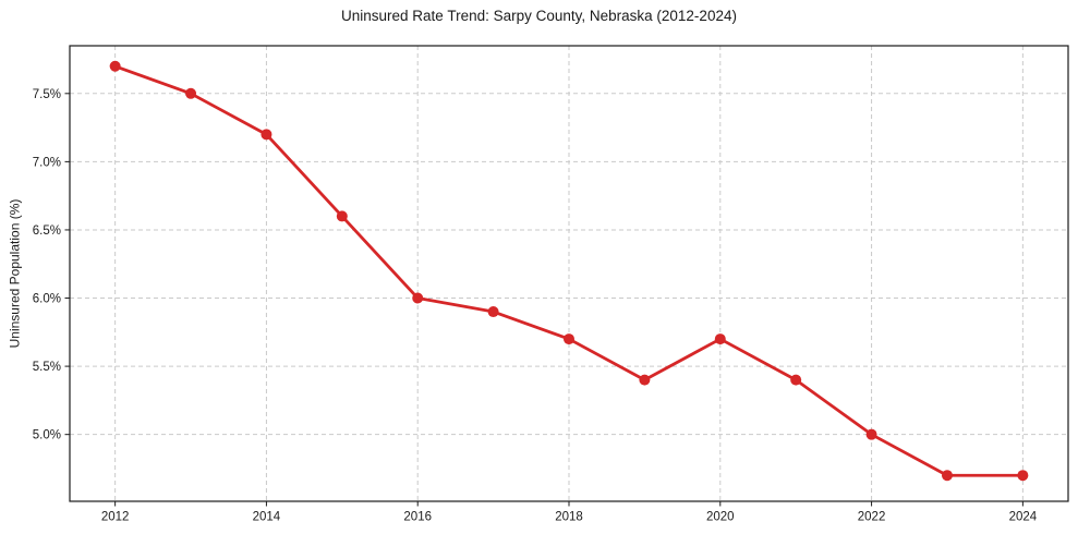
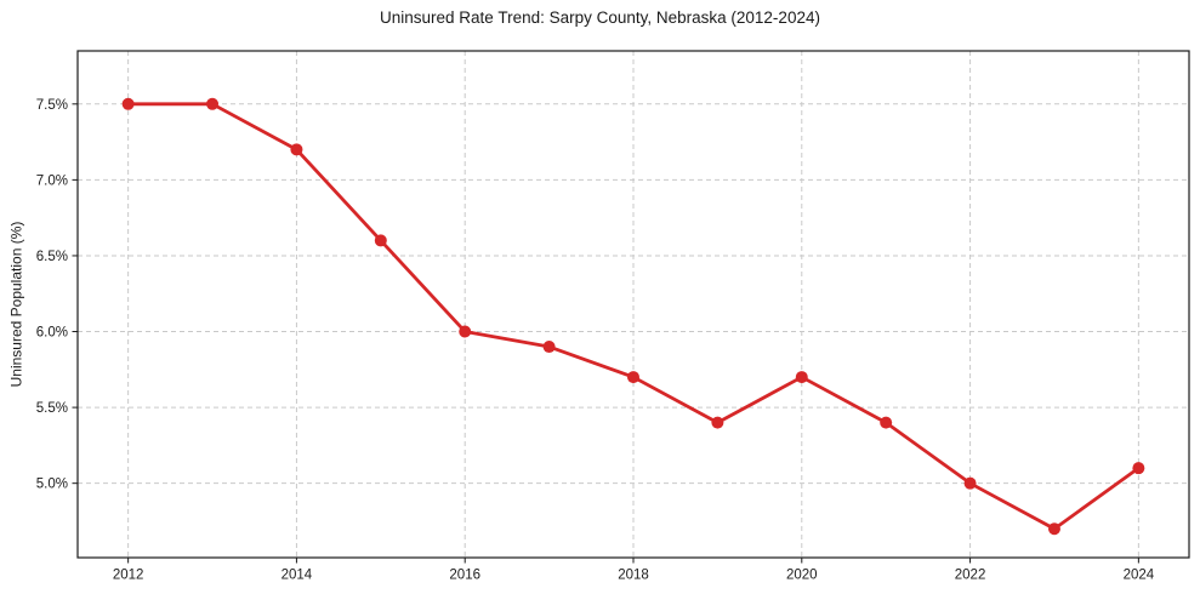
2012: 7.7% -> 7.5%
2024: 4.7% -> 5.1%
